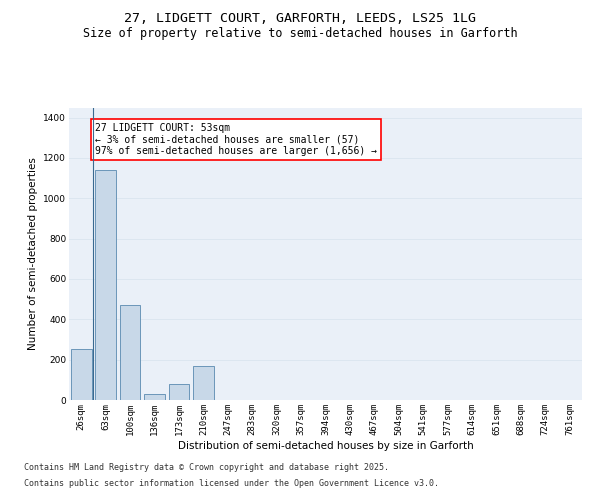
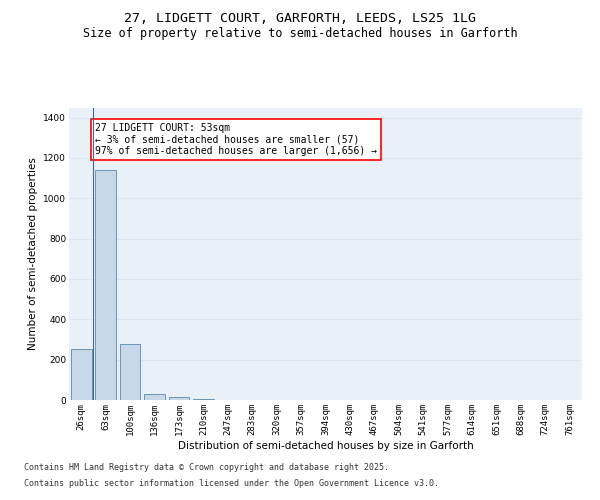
100sqm: 470 -> 280
173sqm: 80 -> 15
210sqm: 170 -> 7
